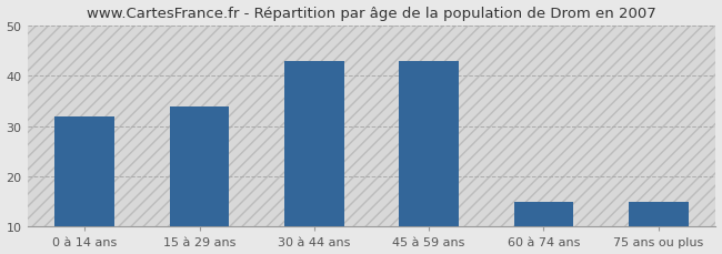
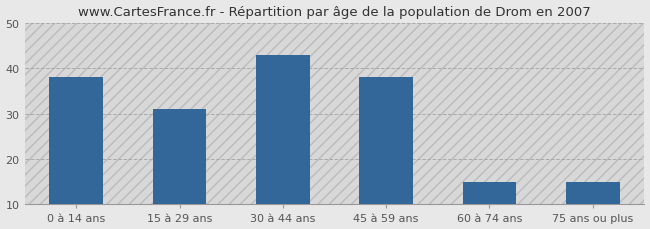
0 à 14 ans: 32 -> 38
15 à 29 ans: 34 -> 31
45 à 59 ans: 43 -> 38
